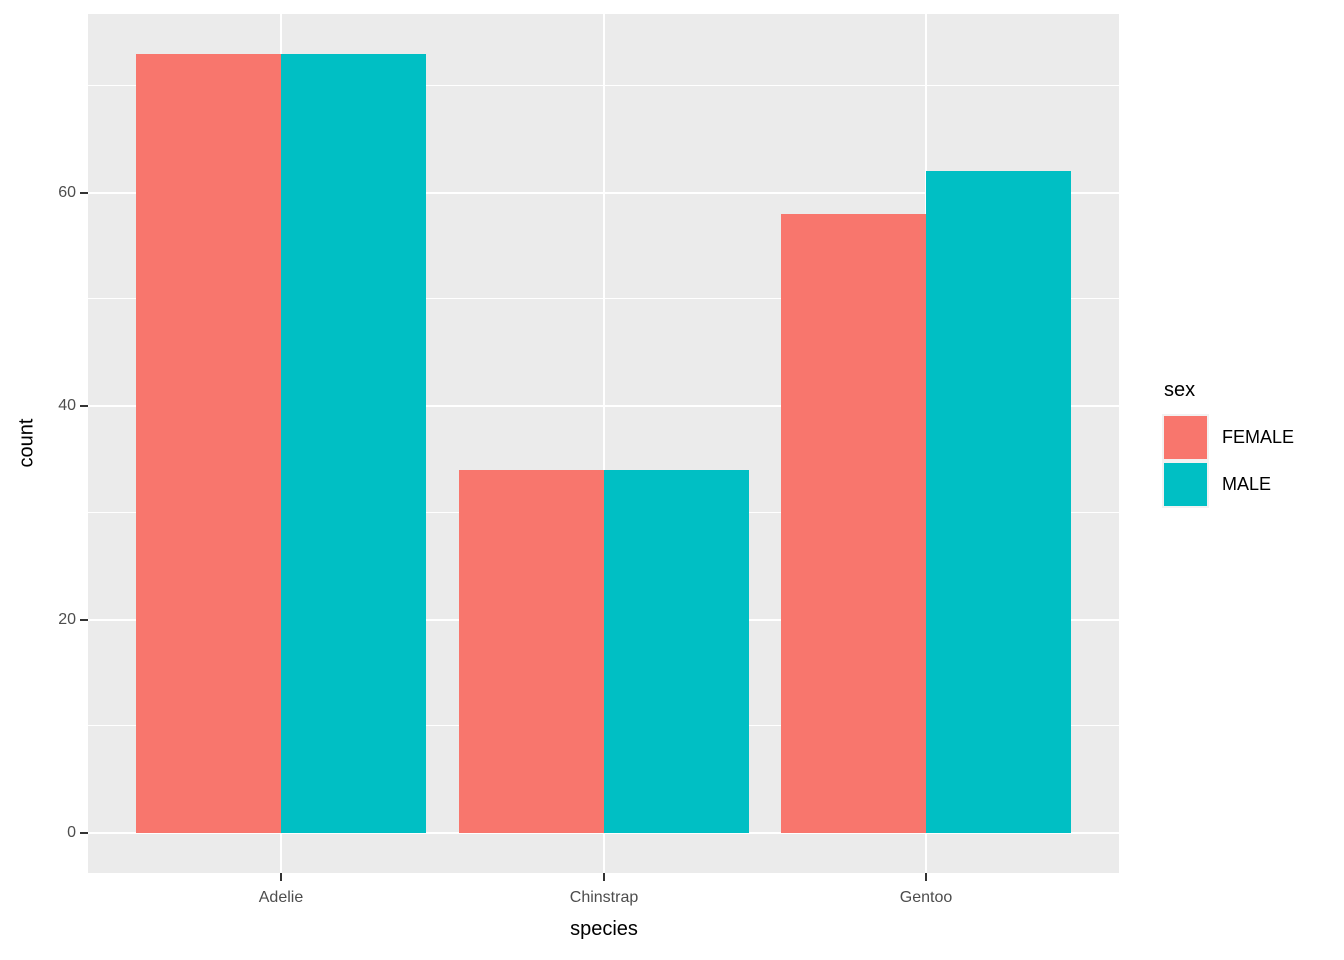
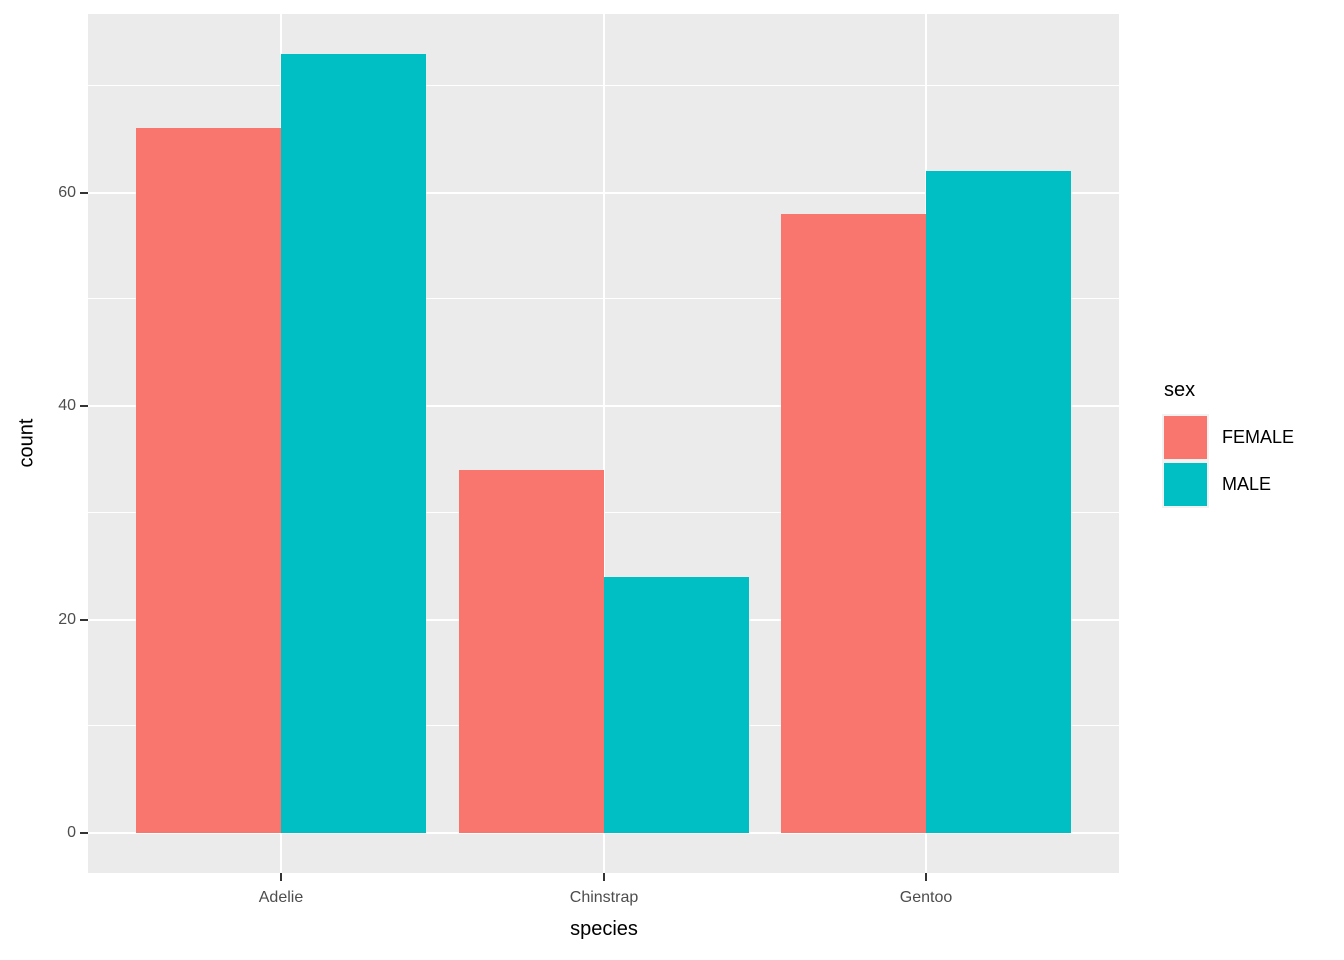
FEMALE/Adelie: 73 -> 66
MALE/Chinstrap: 34 -> 24
